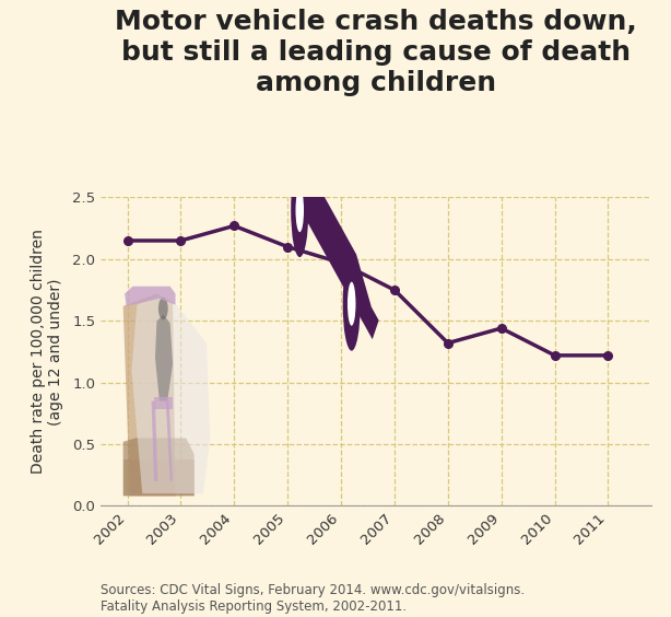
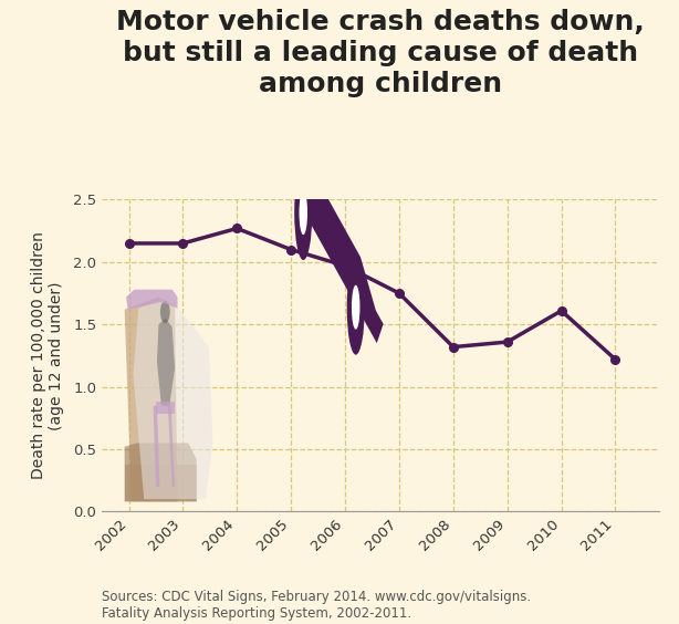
2009: 1.44 -> 1.36
2010: 1.22 -> 1.61
